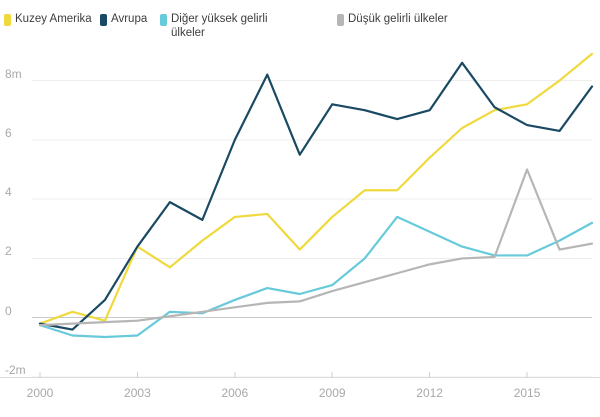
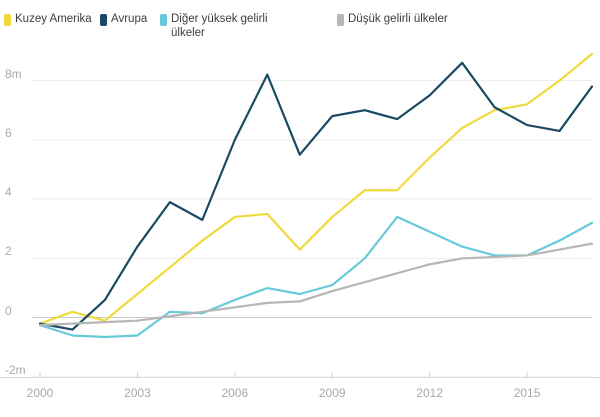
Kuzey Amerika/2003: 2.4m -> 0.8m
Avrupa/2009: 7.2m -> 6.8m
Avrupa/2012: 7.0m -> 7.5m
Düşük gelirli ülkeler/2015: 5.0m -> 2.1m
